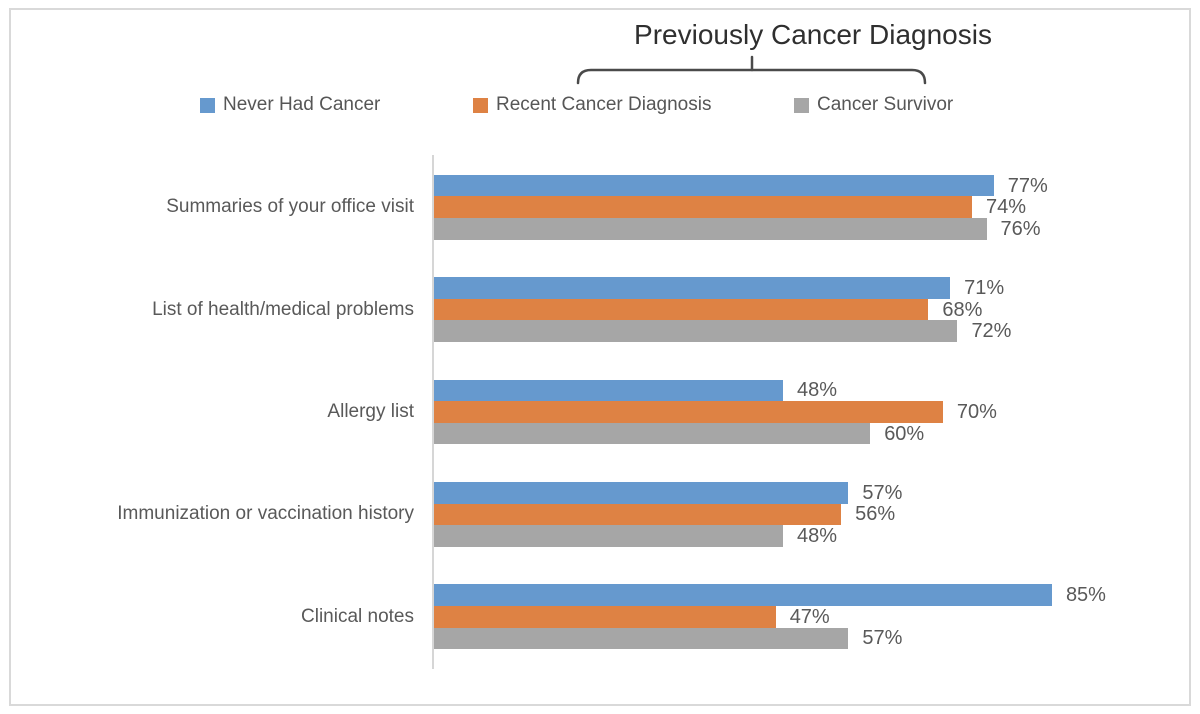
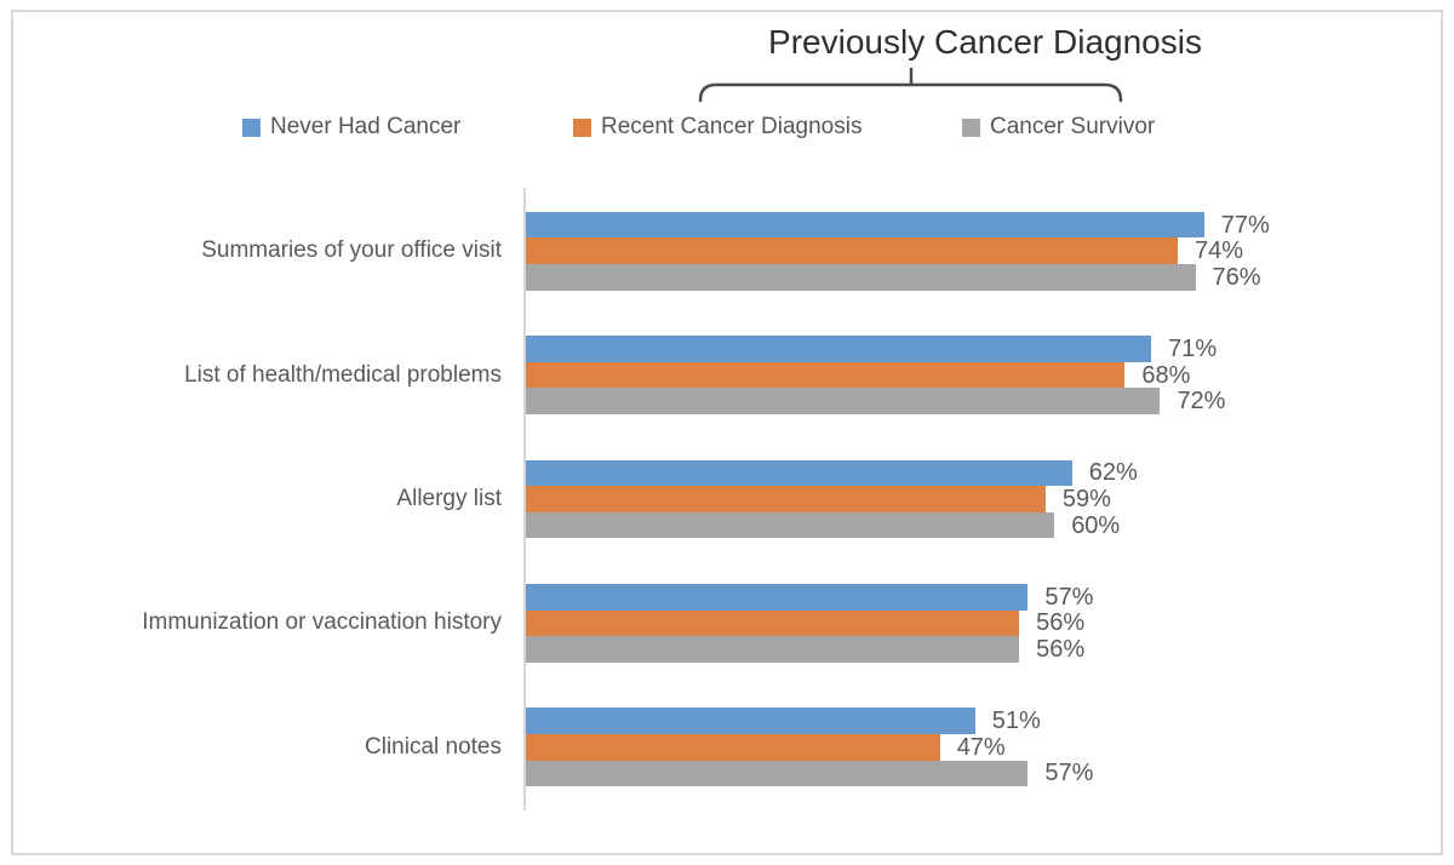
Never Had Cancer/Allergy list: 48% -> 62%
Recent Cancer Diagnosis/Allergy list: 70% -> 59%
Cancer Survivor/Immunization or vaccination history: 48% -> 56%
Never Had Cancer/Clinical notes: 85% -> 51%
